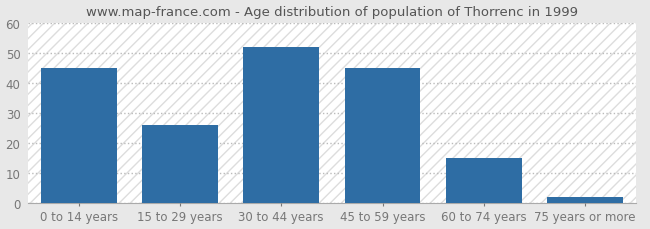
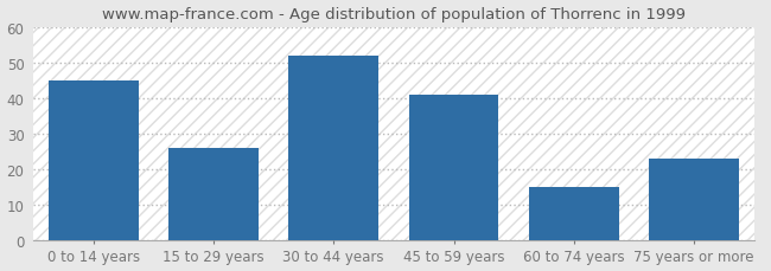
45 to 59 years: 45 -> 41
75 years or more: 2 -> 23
